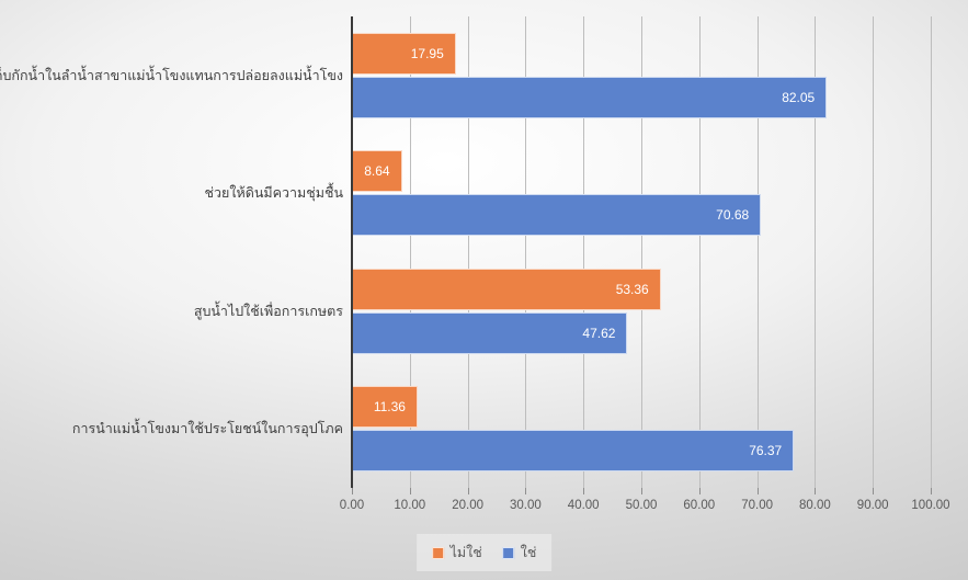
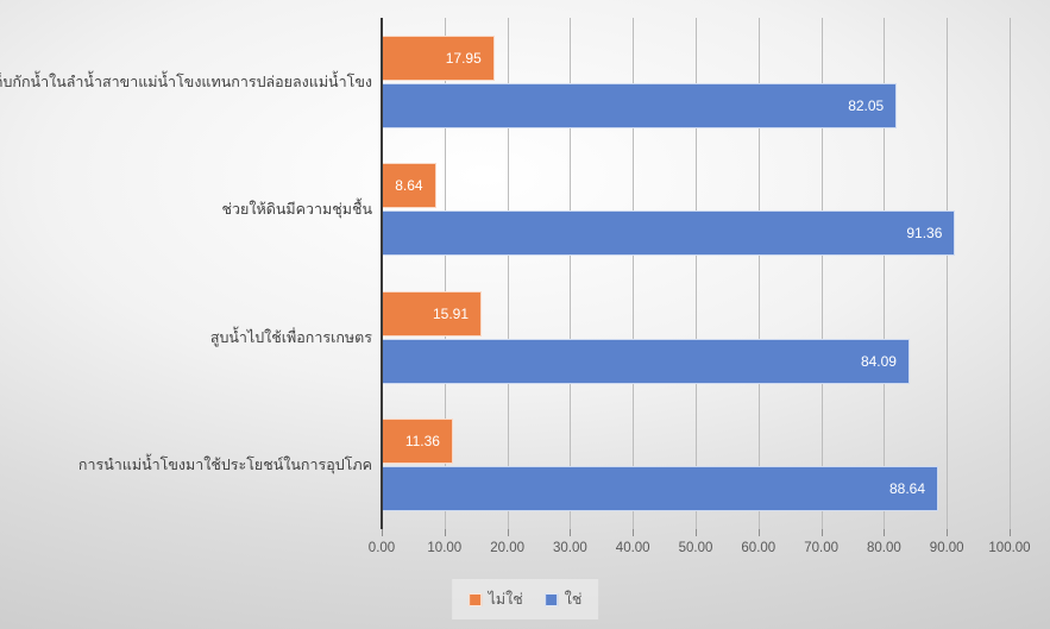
ใช่/ช่วยให้ดินมีความชุ่มชื้น: 70.68 -> 91.36
ไม่ใช่/สูบน้ำไปใช้เพื่อการเกษตร: 53.36 -> 15.91
ใช่/สูบน้ำไปใช้เพื่อการเกษตร: 47.62 -> 84.09
ใช่/การนำแม่น้ำโขงมาใช้ประโยชน์ในการอุปโภค: 76.37 -> 88.64
